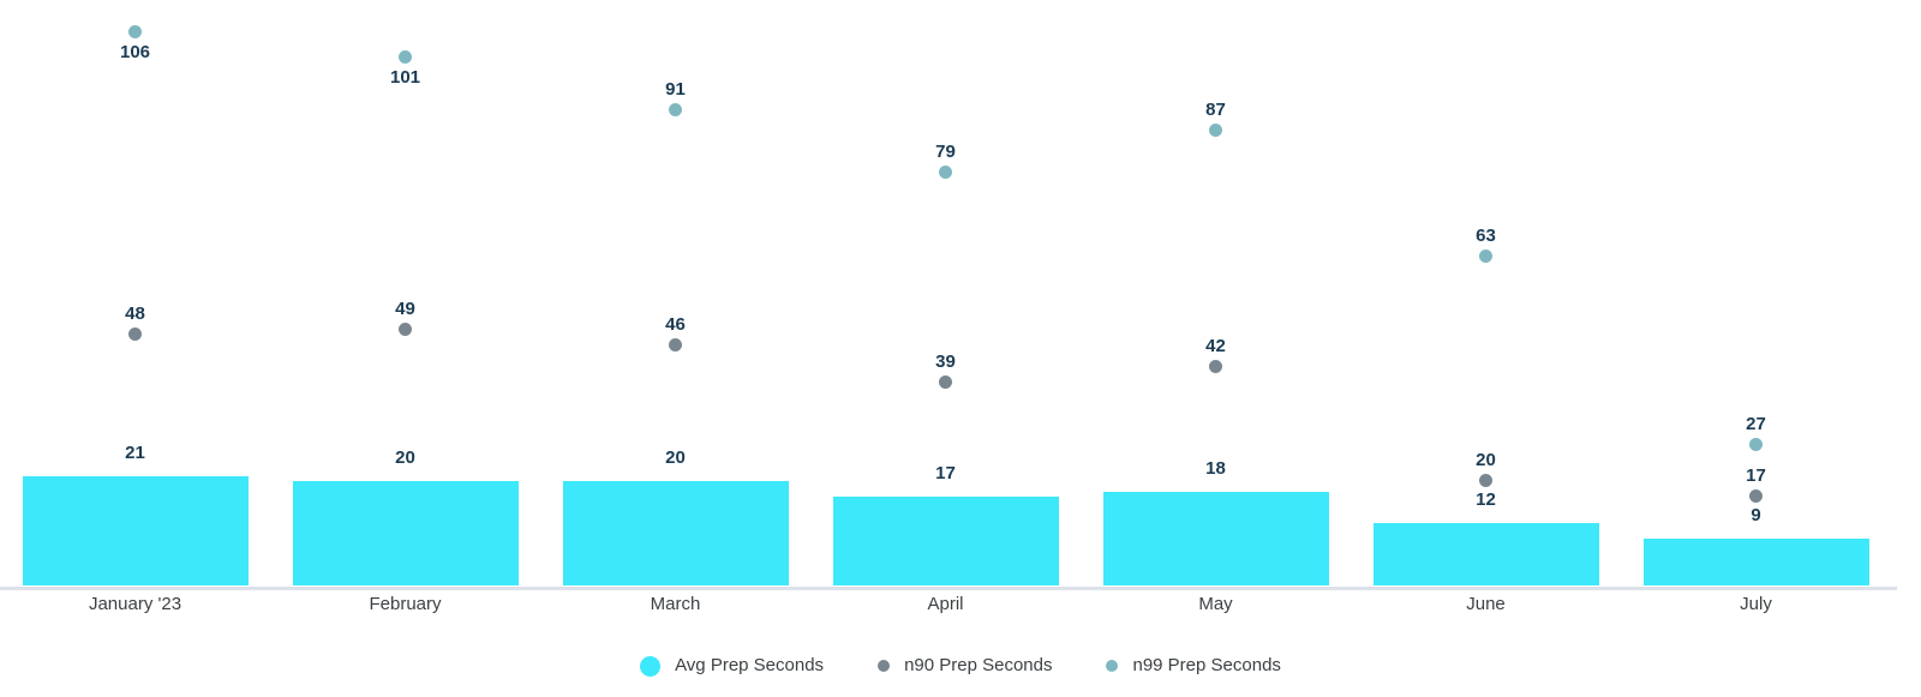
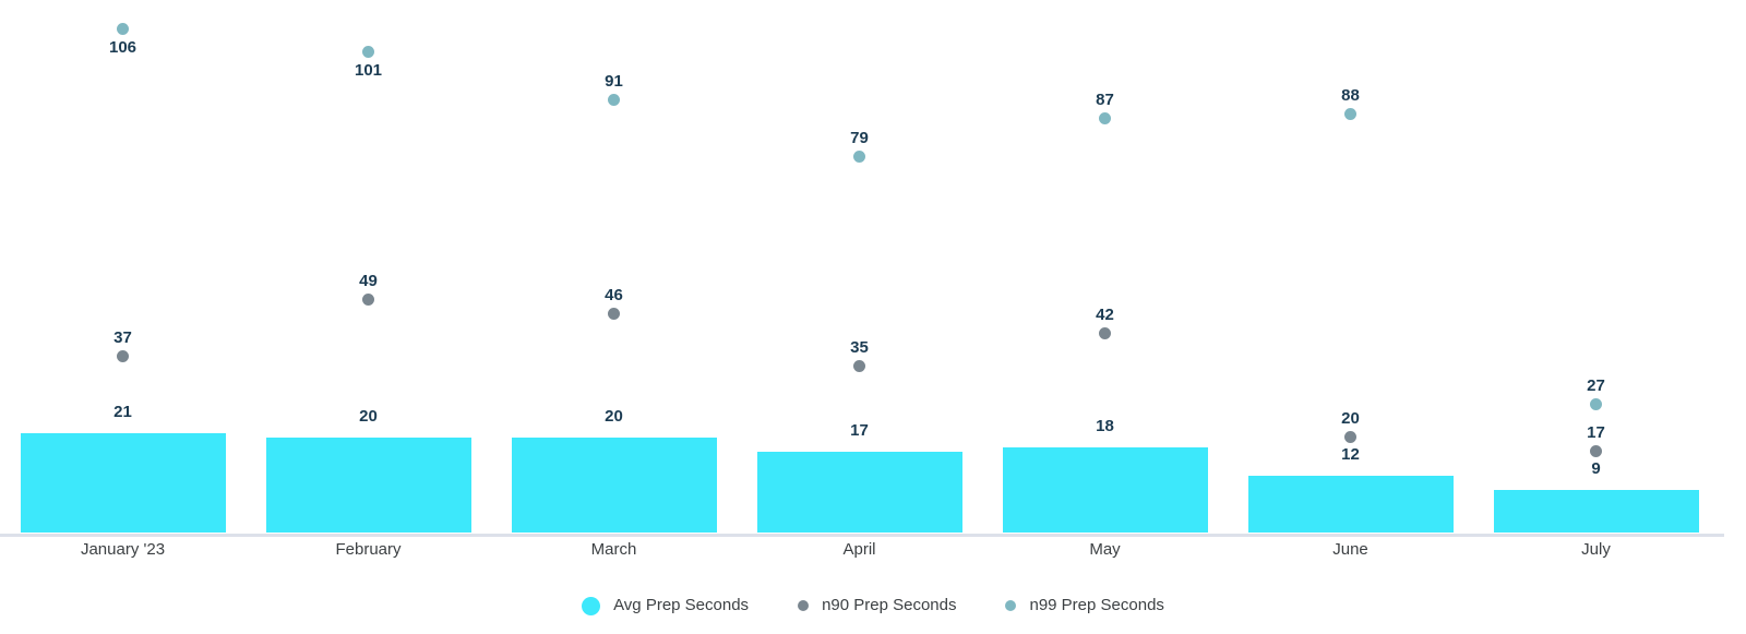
n90 Prep Seconds/January '23: 48 -> 37
n90 Prep Seconds/April: 39 -> 35
n99 Prep Seconds/June: 63 -> 88
